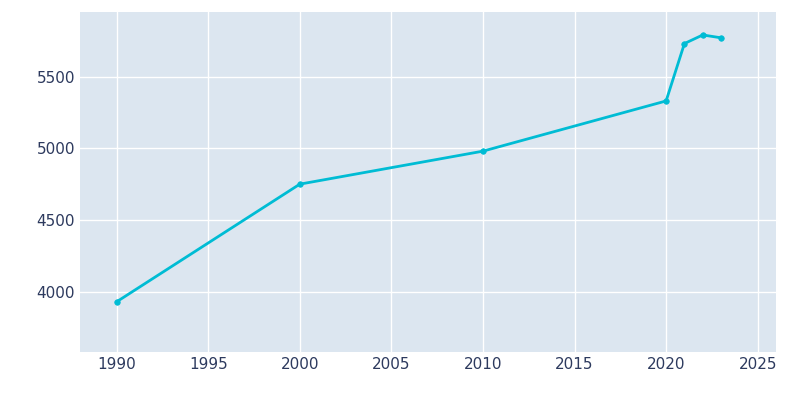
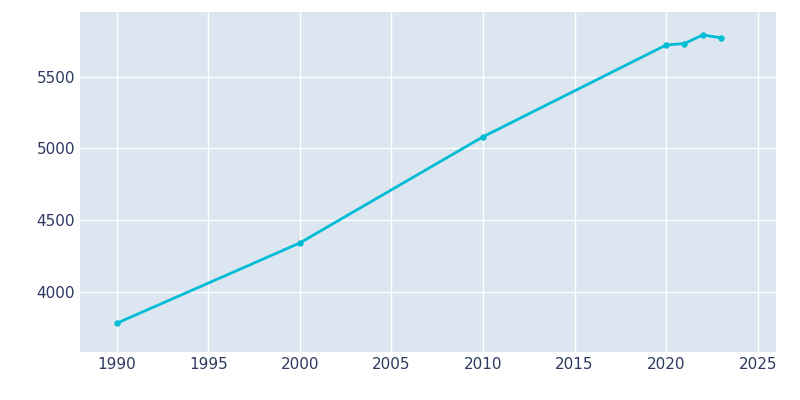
1990: 3930 -> 3780
2000: 4750 -> 4340
2010: 4980 -> 5080
2020: 5330 -> 5720
